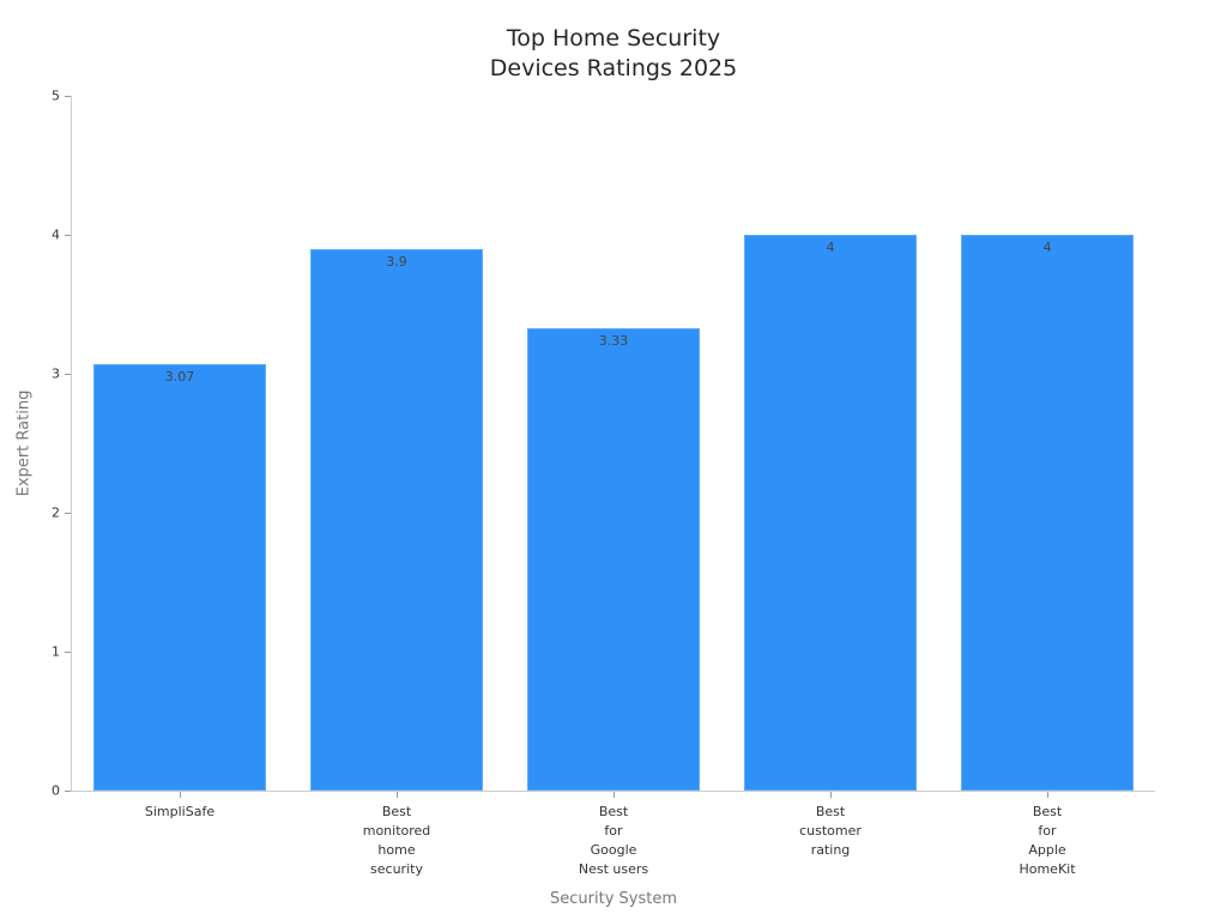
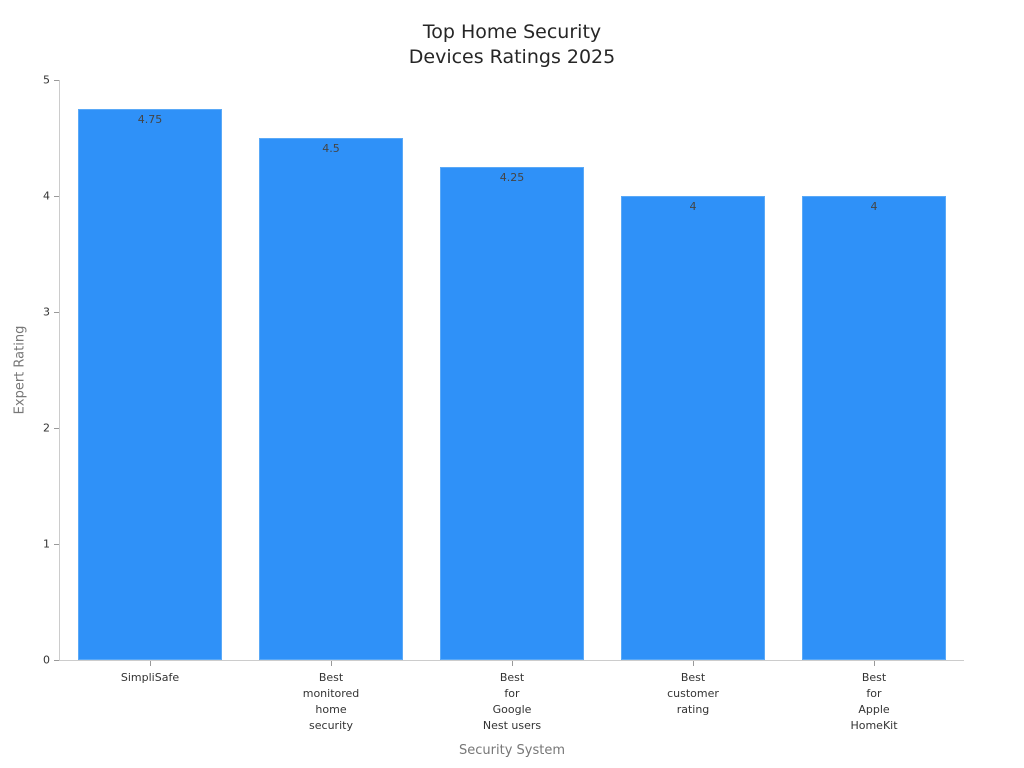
SimpliSafe: 3.07 -> 4.75
Best monitored home security: 3.9 -> 4.5
Best for Google Nest users: 3.33 -> 4.25
